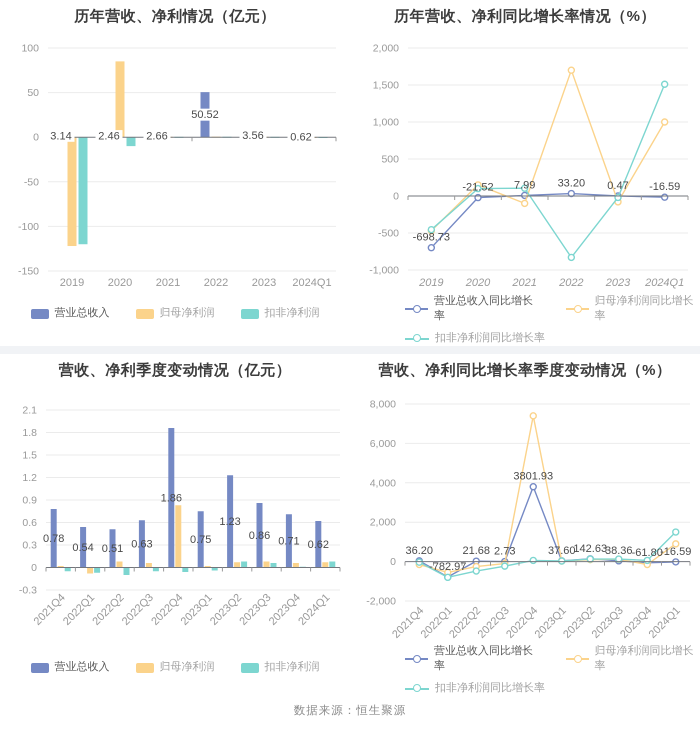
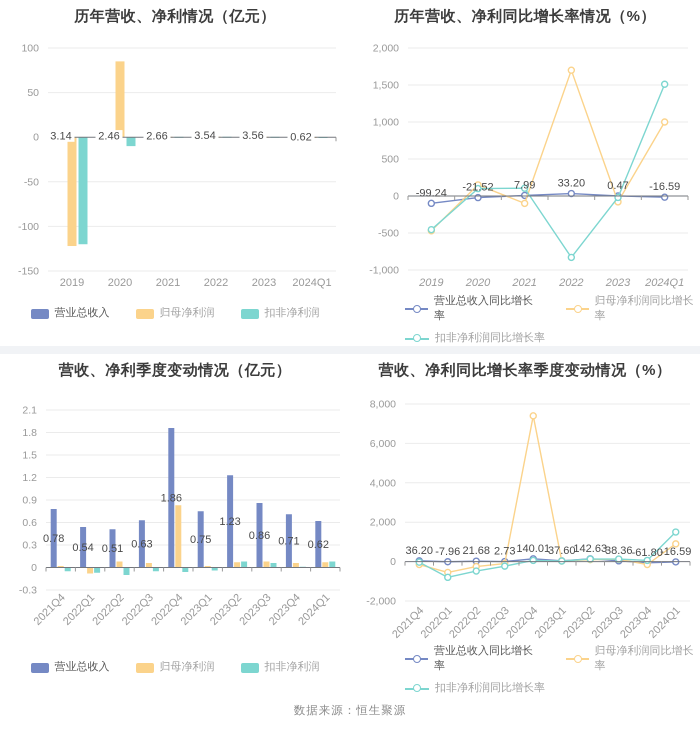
历年营收、净利情况（亿元）/营业总收入/2022: 50.52 -> 3.54
历年营收、净利同比增长率情况（%）/营业总收入同比增长率/2019: -698.73 -> -99.24
营收、净利同比增长率季度变动情况（%）/营业总收入同比增长率/2022Q1: -782.97 -> -7.96
营收、净利同比增长率季度变动情况（%）/营业总收入同比增长率/2022Q4: 3801.93 -> 140.01
